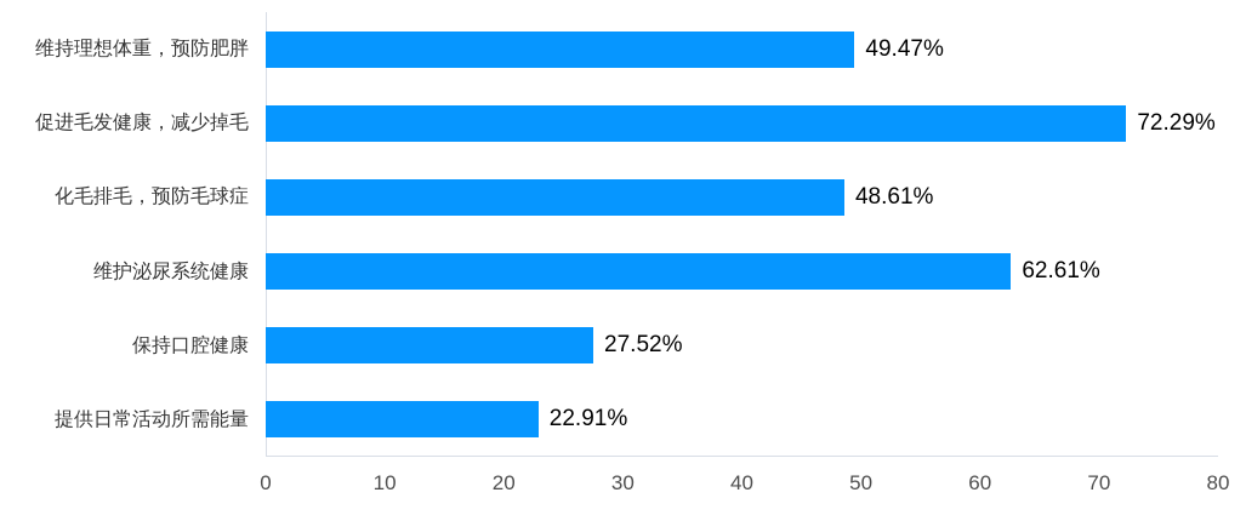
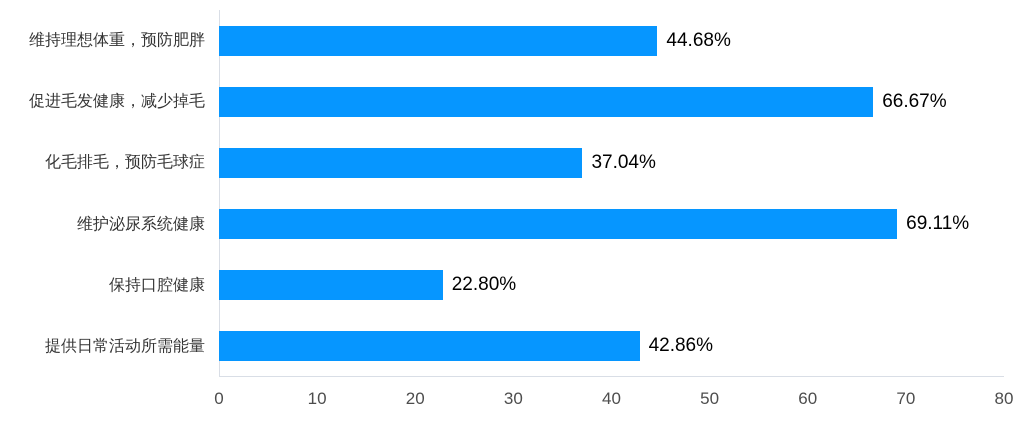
维持理想体重，预防肥胖: 49.47% -> 44.68%
促进毛发健康，减少掉毛: 72.29% -> 66.67%
化毛排毛，预防毛球症: 48.61% -> 37.04%
维护泌尿系统健康: 62.61% -> 69.11%
保持口腔健康: 27.52% -> 22.80%
提供日常活动所需能量: 22.91% -> 42.86%
